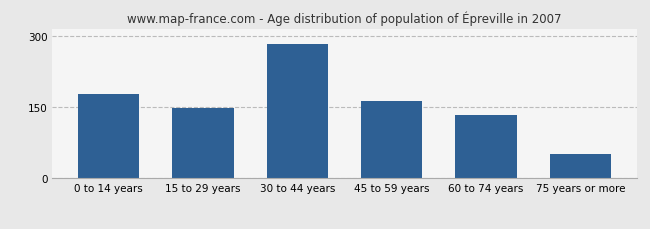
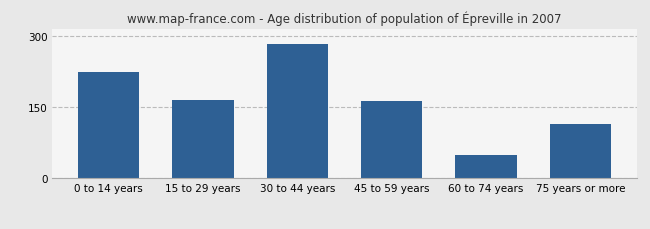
0 to 14 years: 178 -> 225
15 to 29 years: 148 -> 165
60 to 74 years: 133 -> 50
75 years or more: 52 -> 115
